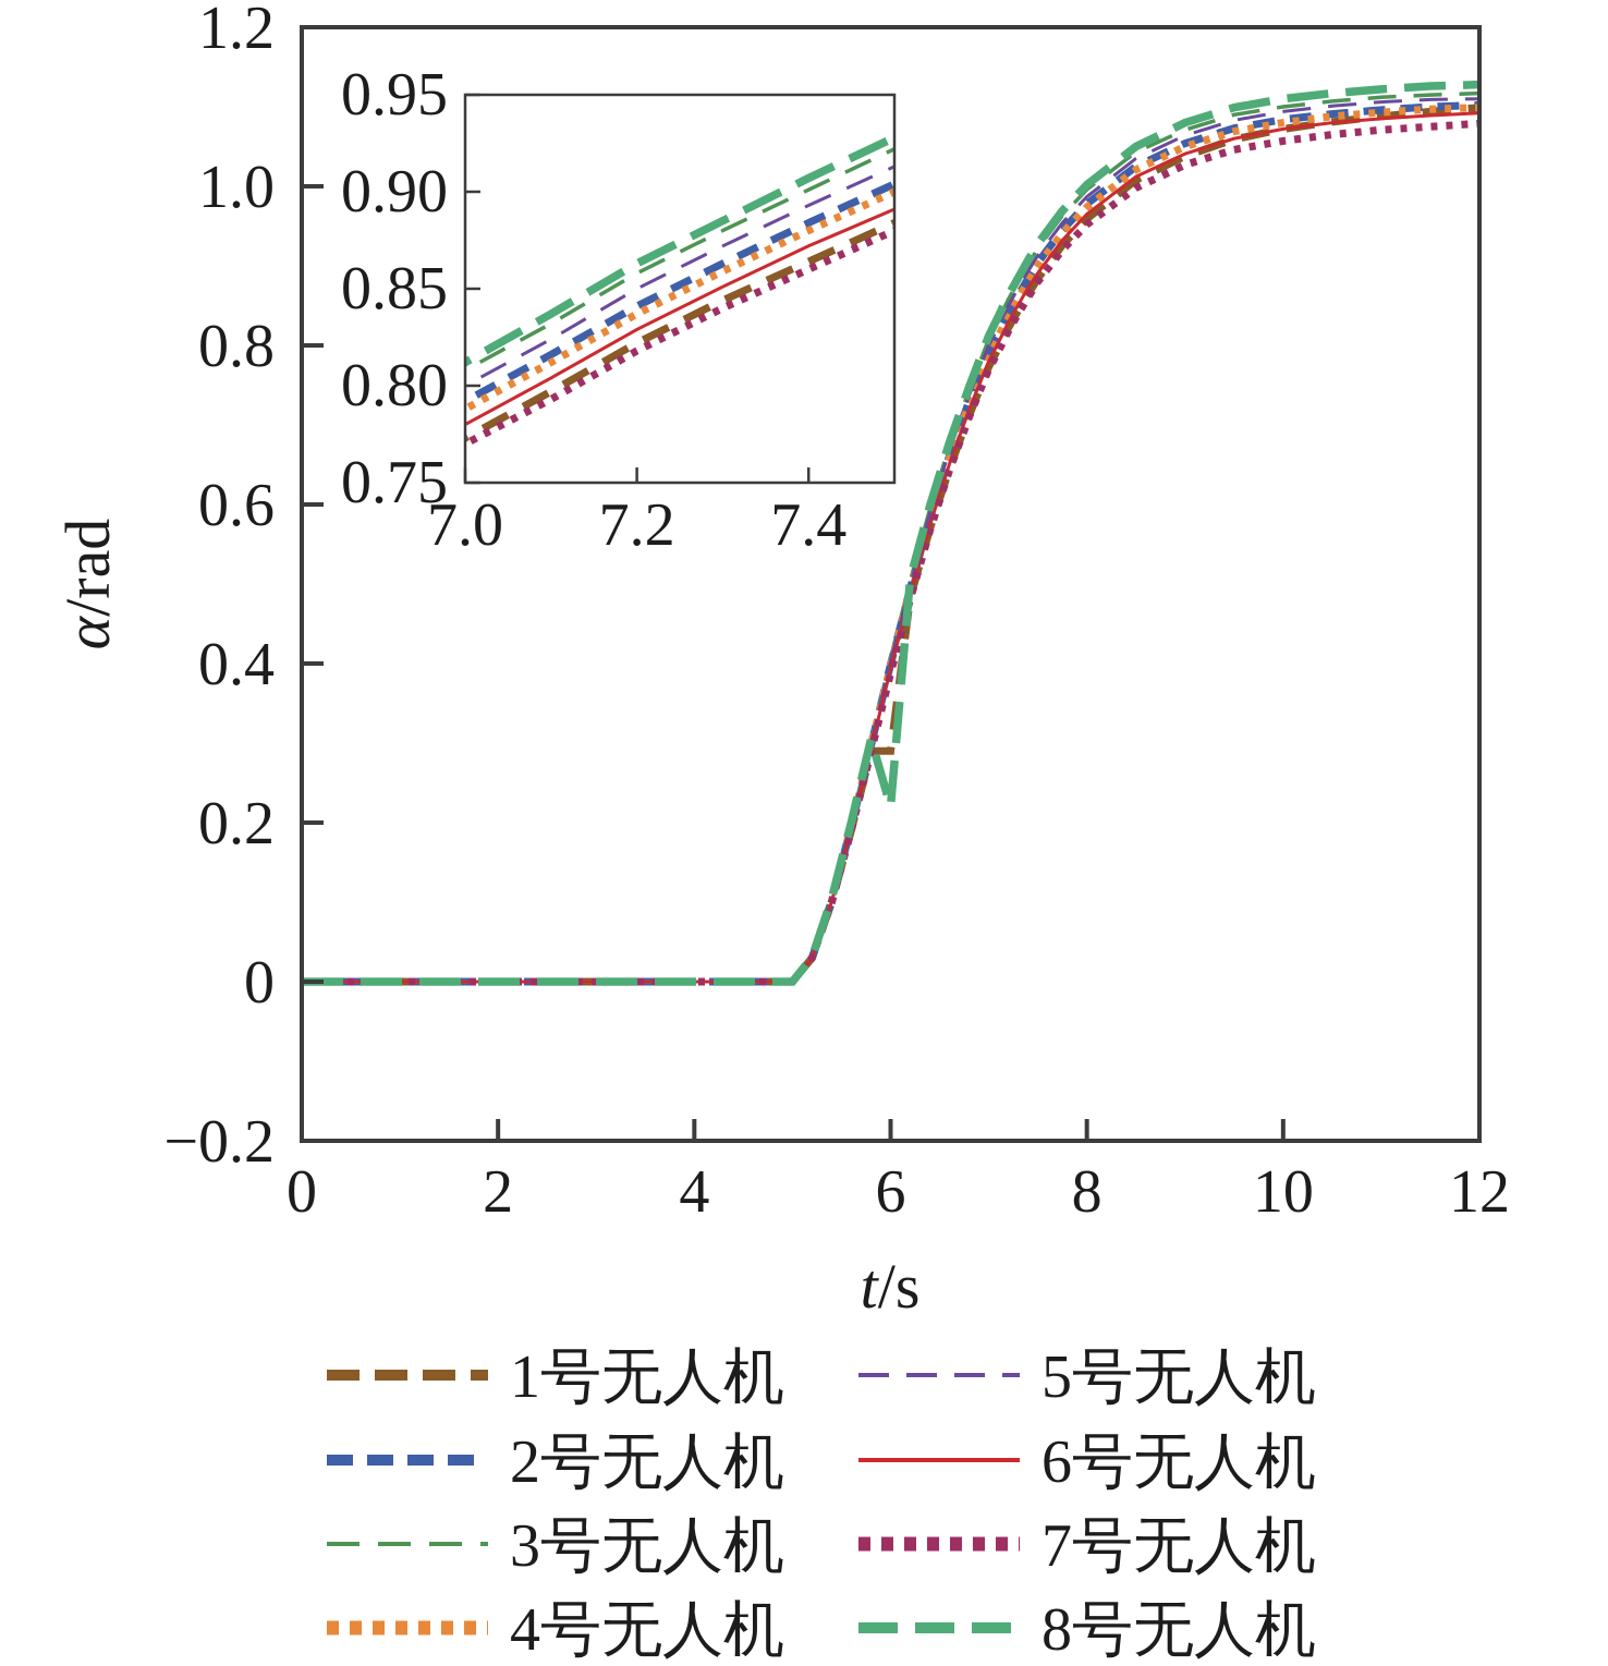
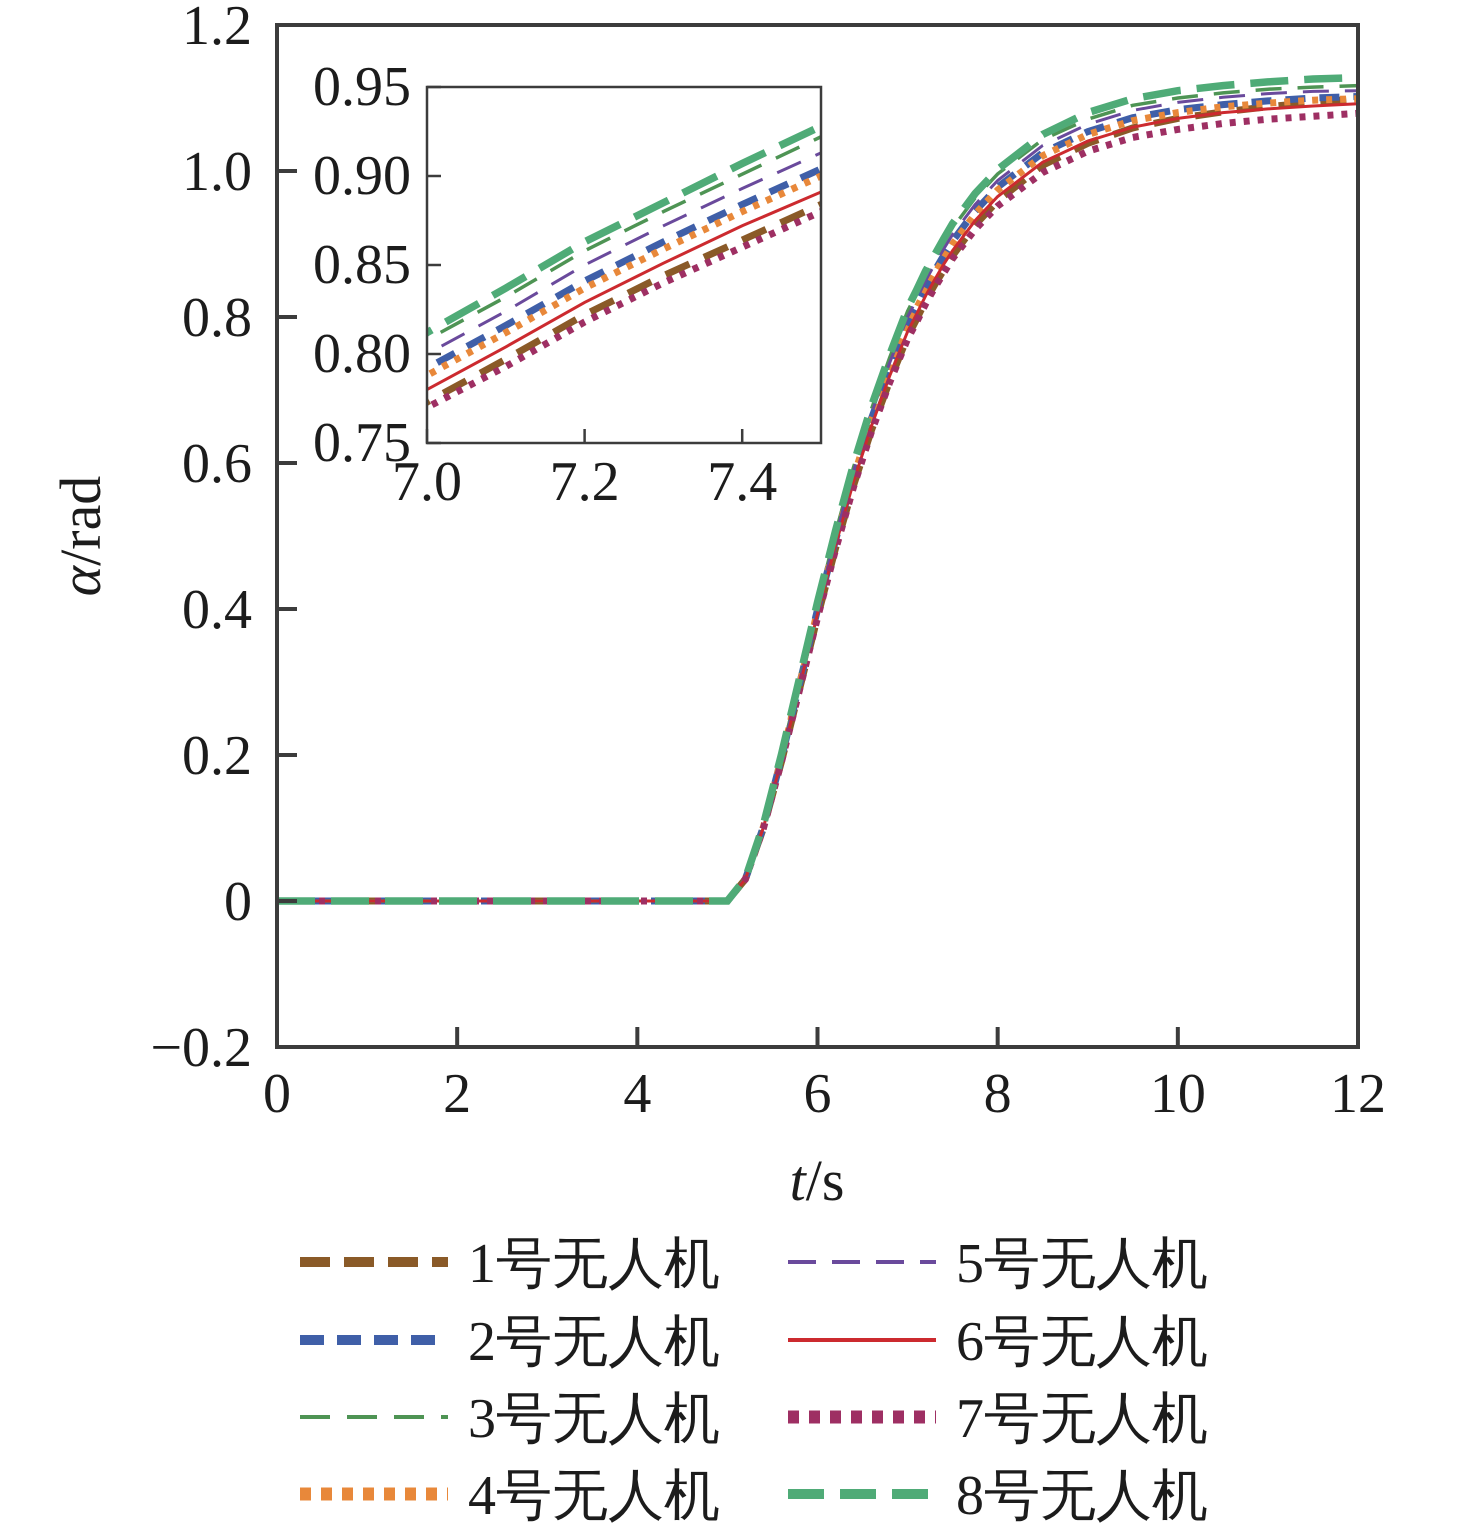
1号无人机/6: 0.29 -> 0.39
8号无人机/6: 0.22 -> 0.41
